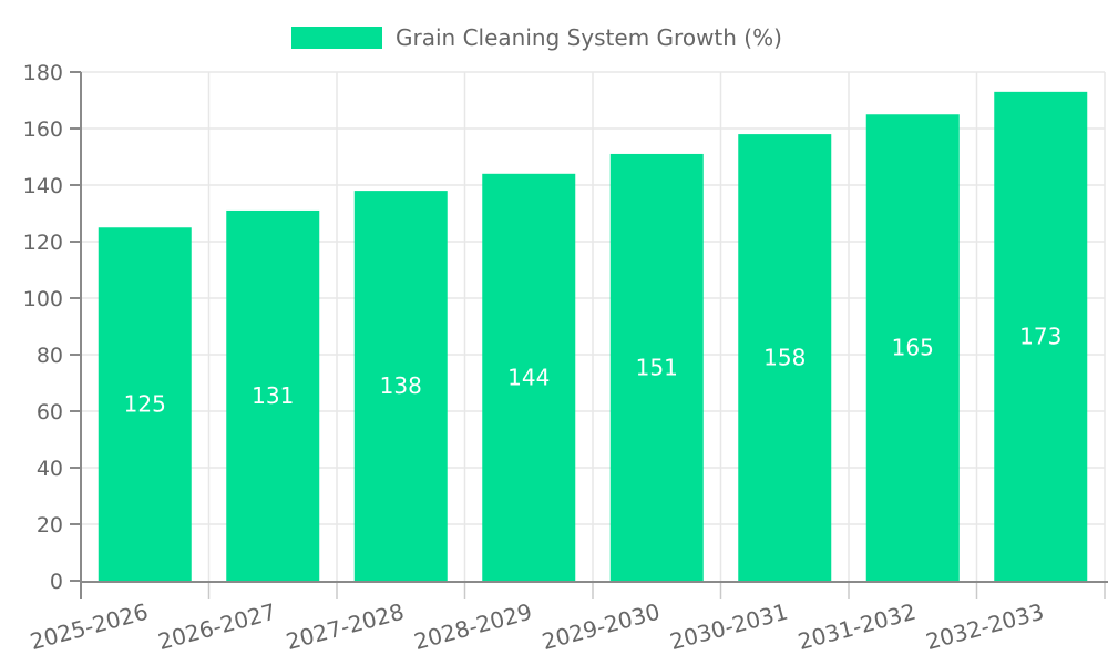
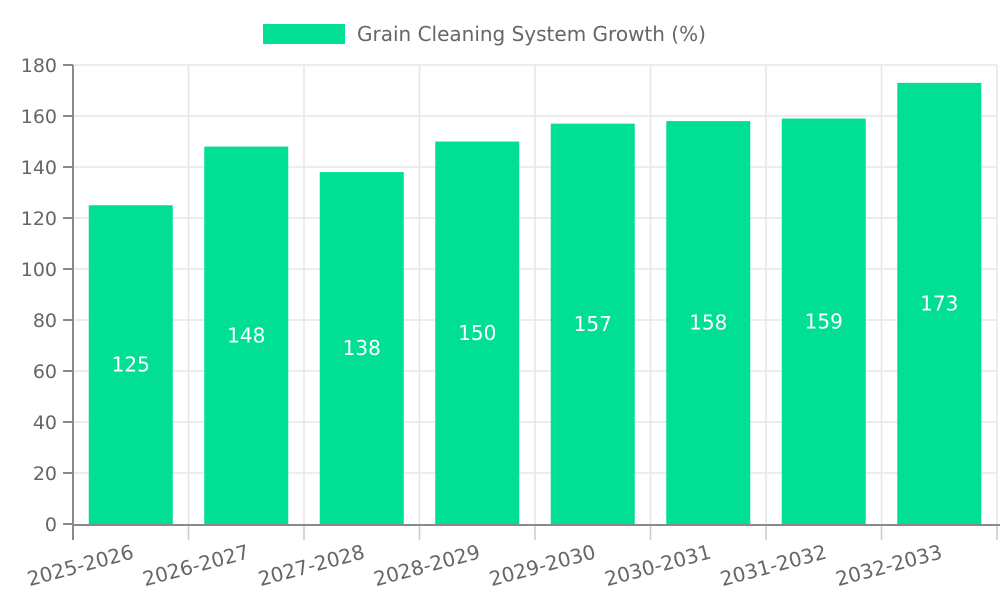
2026-2027: 131 -> 148
2028-2029: 144 -> 150
2029-2030: 151 -> 157
2031-2032: 165 -> 159
